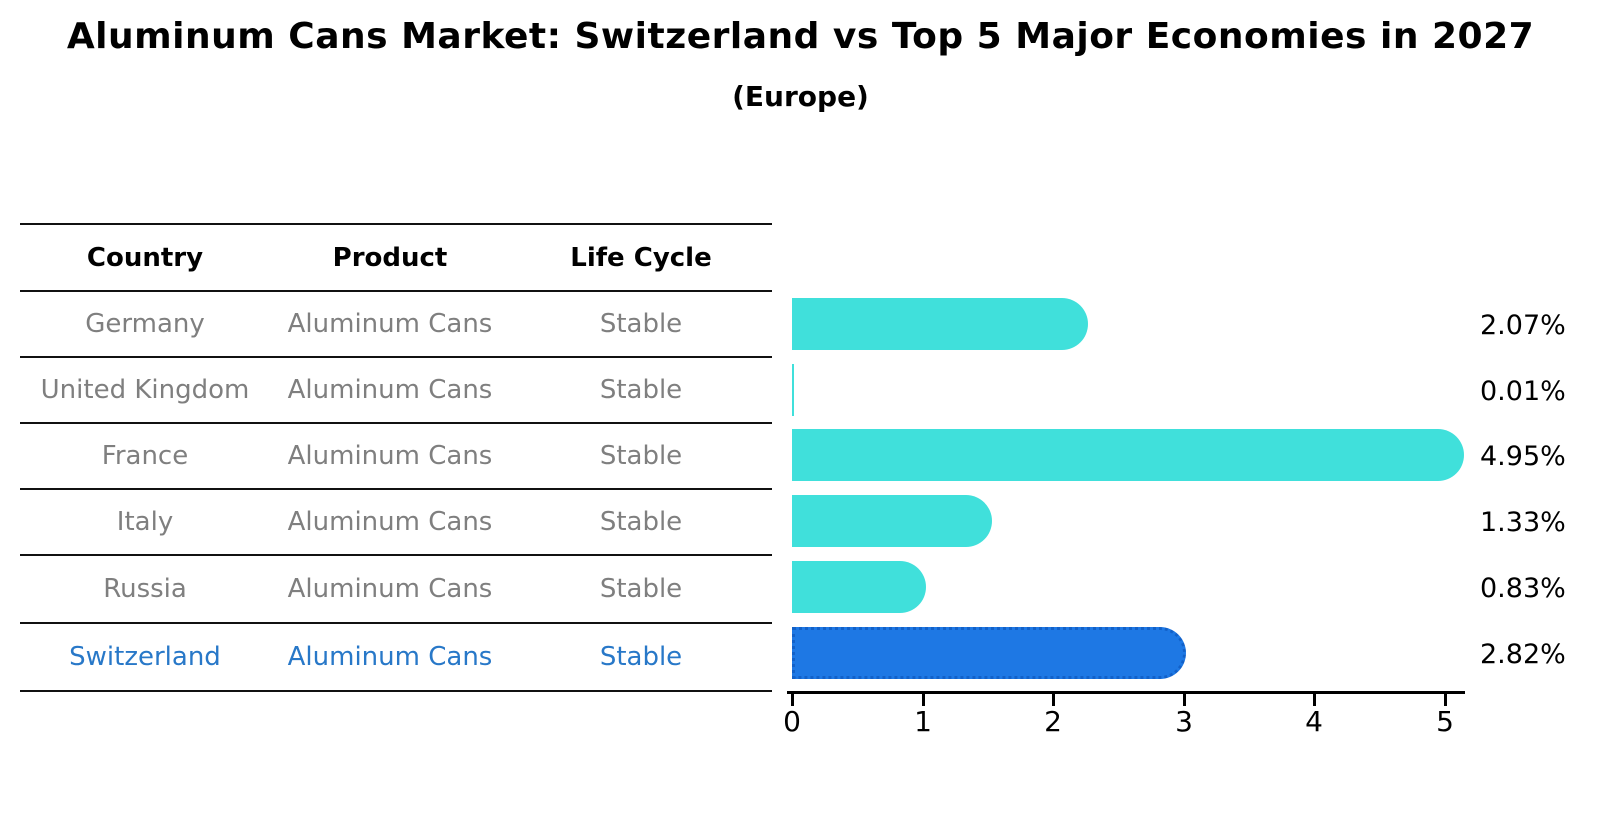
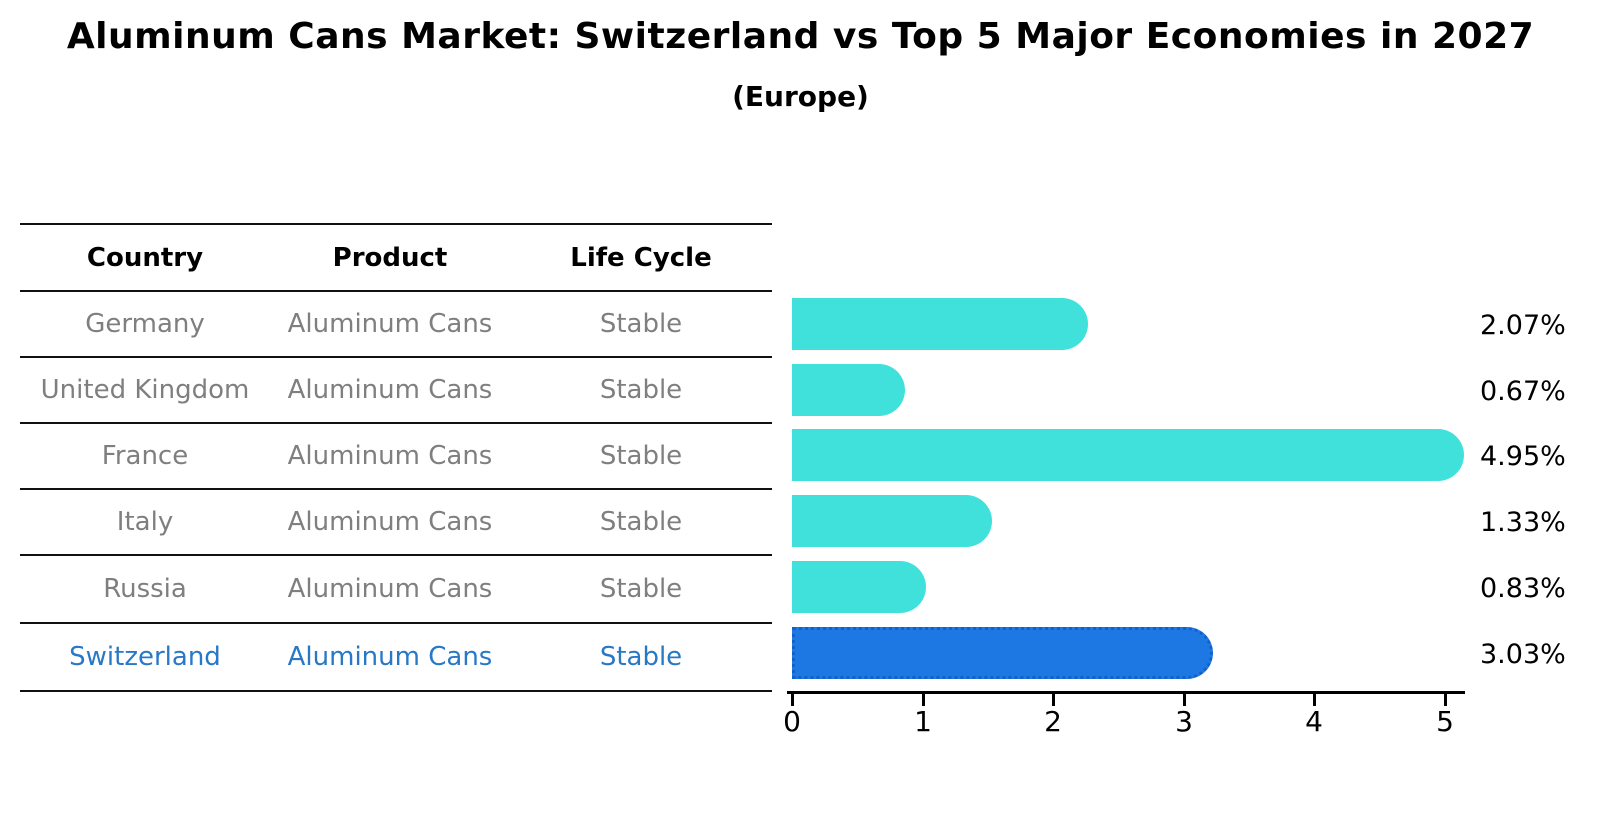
United Kingdom: 0.01% -> 0.67%
Switzerland: 2.82% -> 3.03%
